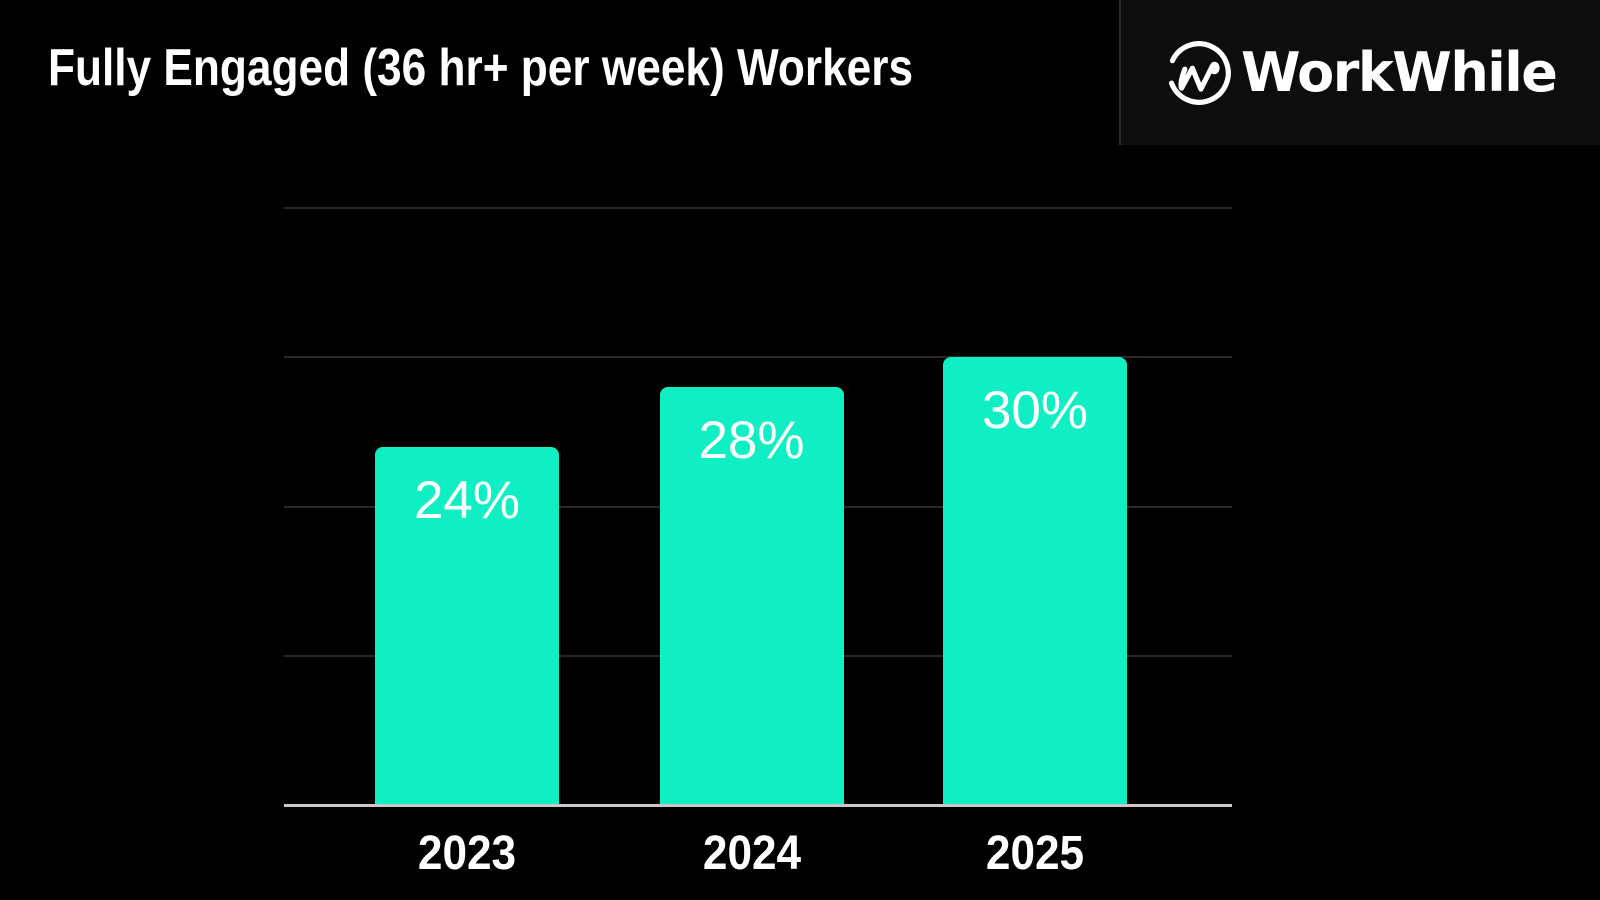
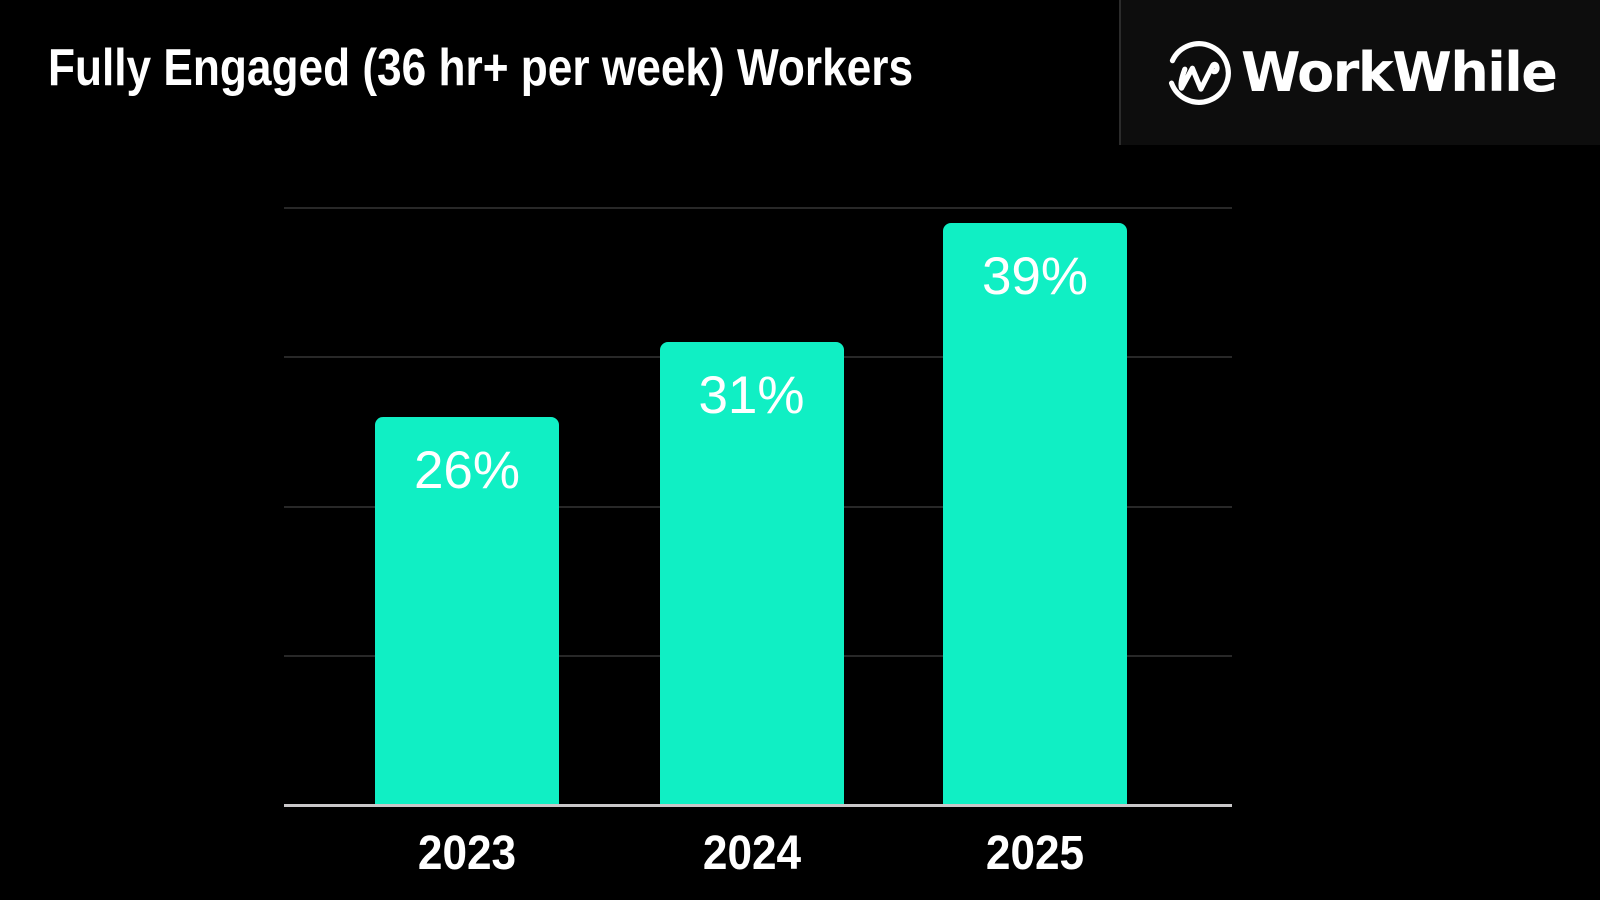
2023: 24% -> 26%
2024: 28% -> 31%
2025: 30% -> 39%
